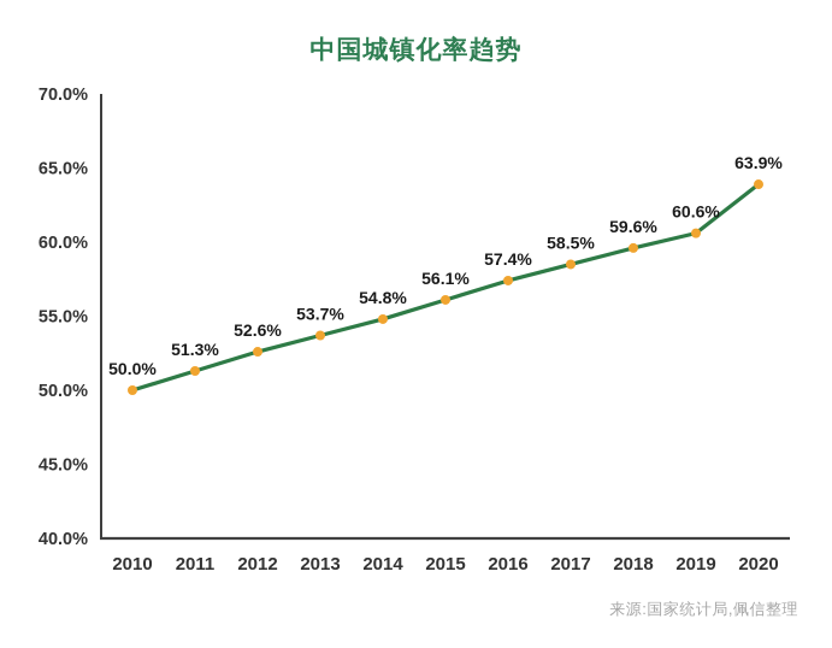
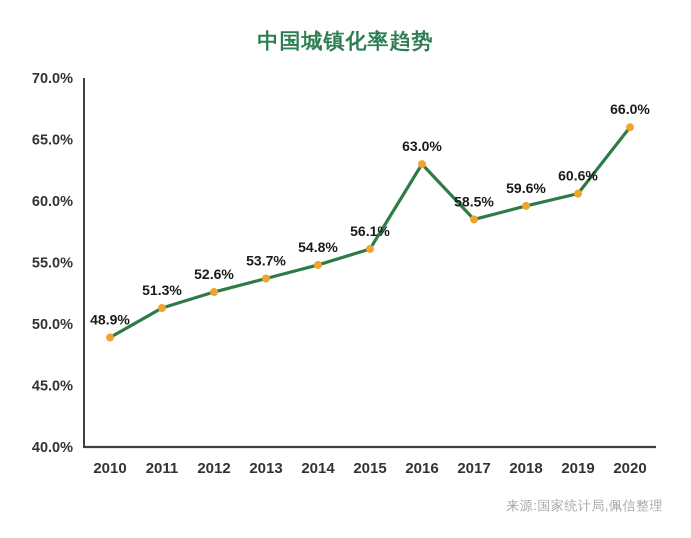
2010: 50.0% -> 48.9%
2016: 57.4% -> 63.0%
2020: 63.9% -> 66.0%
